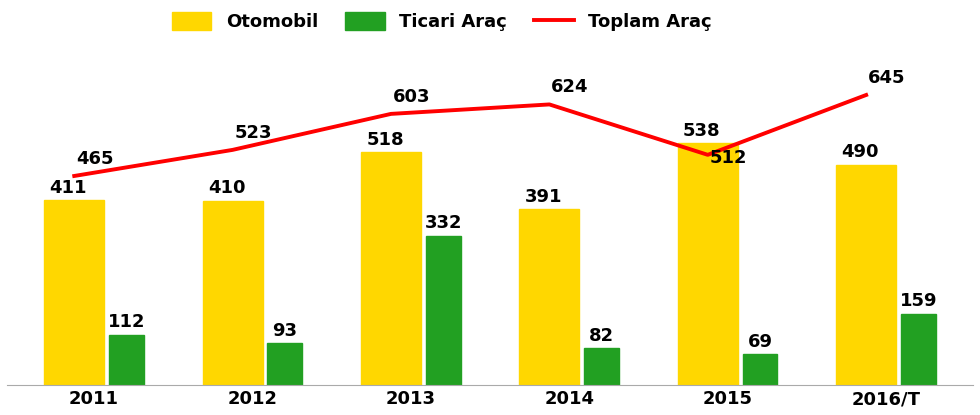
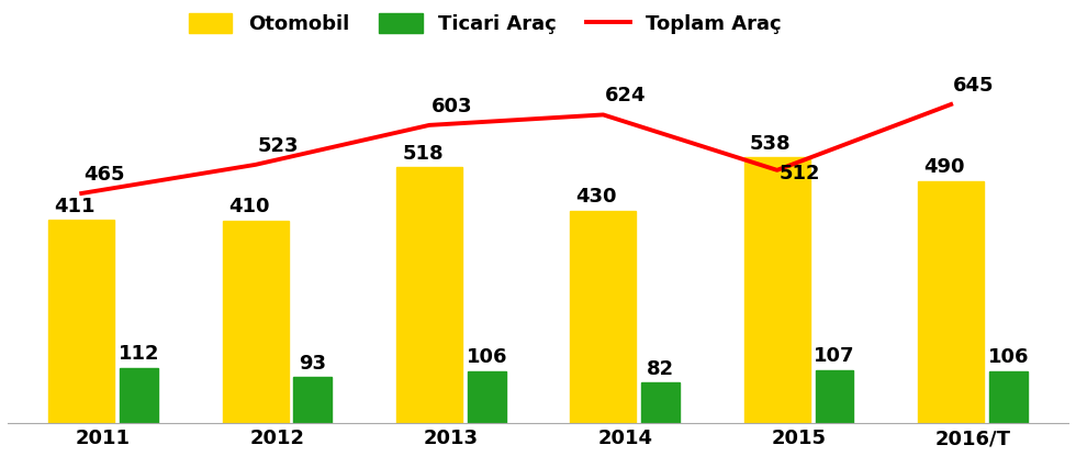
Ticari Araç/2013: 332 -> 106
Otomobil/2014: 391 -> 430
Ticari Araç/2015: 69 -> 107
Ticari Araç/2016/T: 159 -> 106
